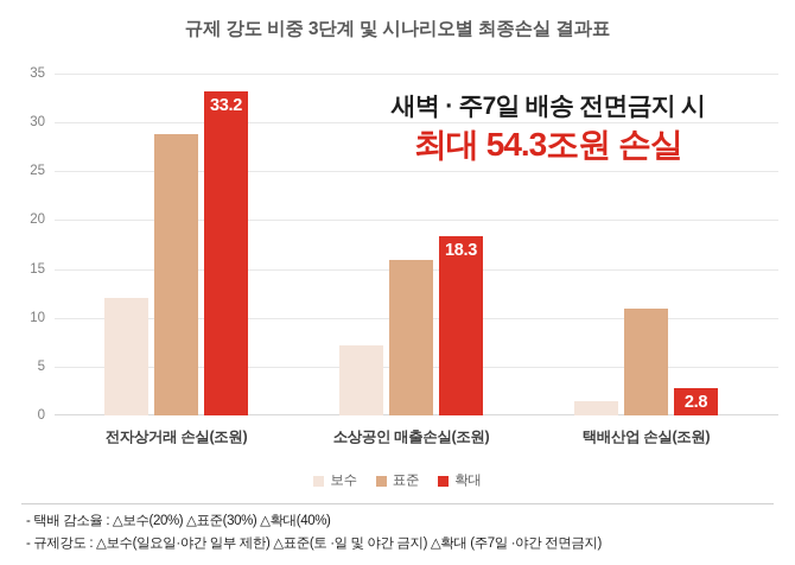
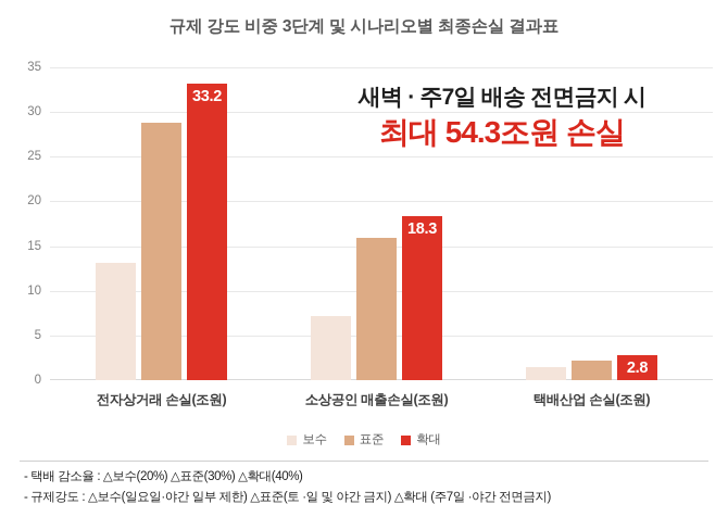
보수/전자상거래 손실(조원): 12 -> 13
표준/택배산업 손실(조원): 11 -> 2
